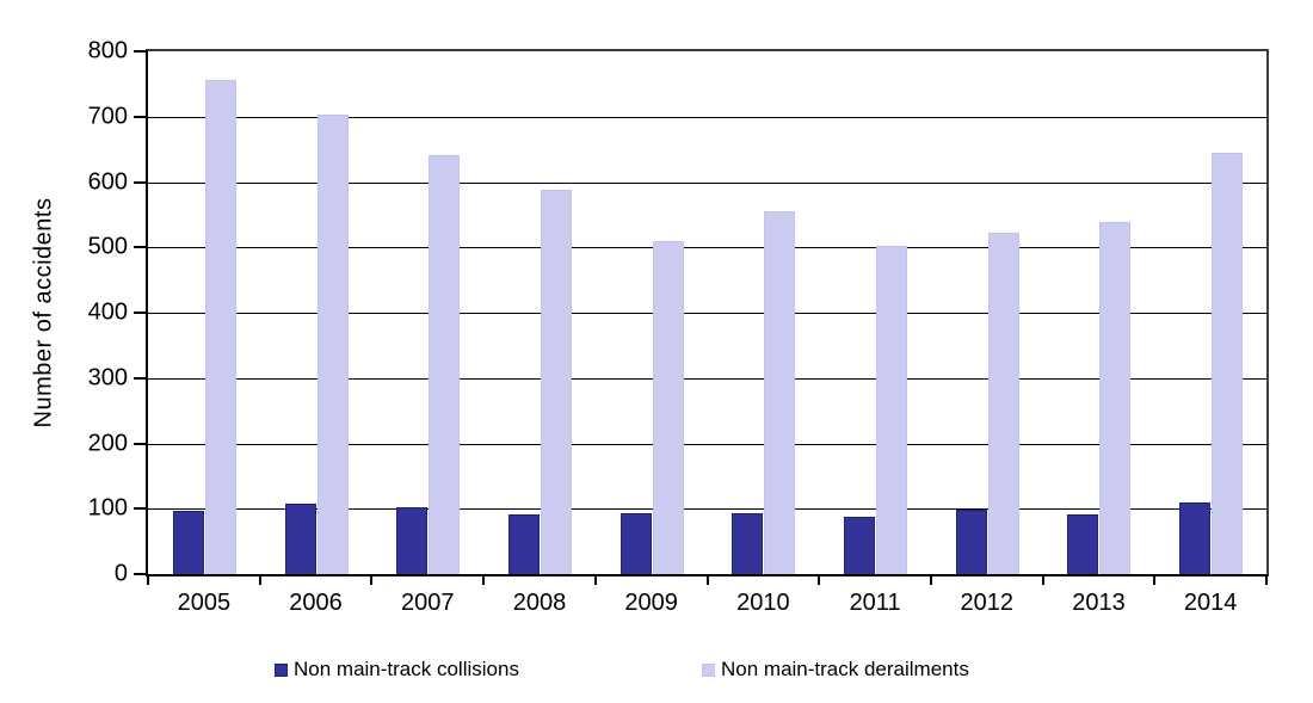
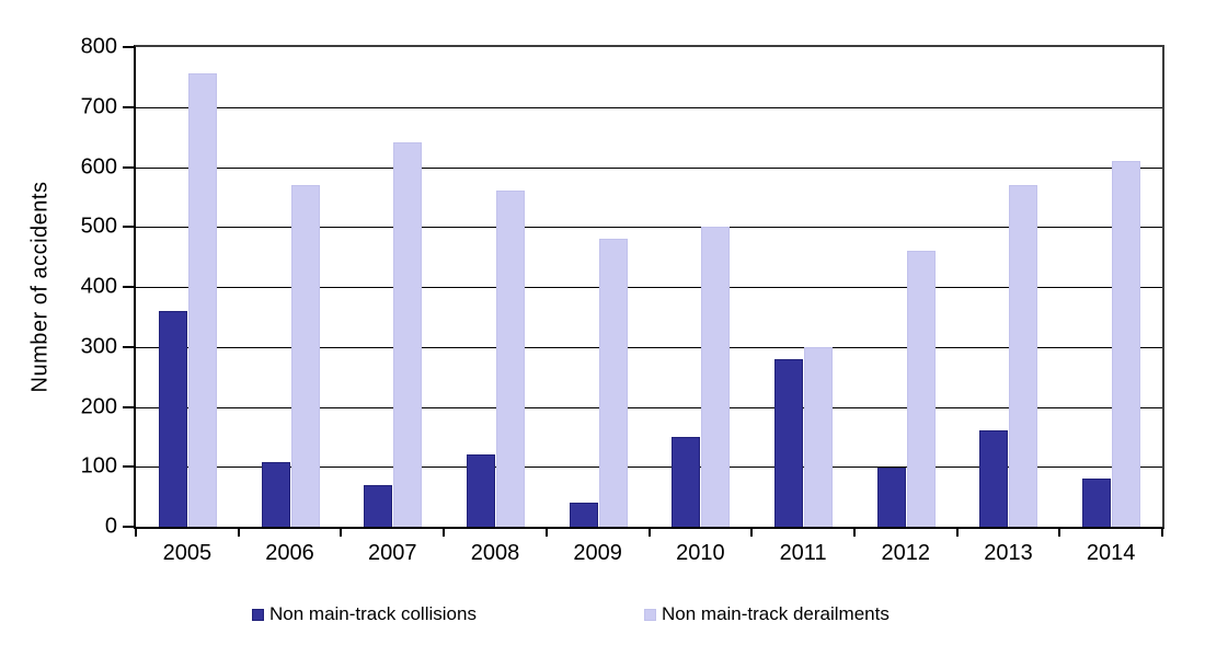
Non main-track collisions/2005: 100 -> 360
Non main-track derailments/2006: 700 -> 570
Non main-track collisions/2007: 100 -> 70
Non main-track collisions/2008: 90 -> 120
Non main-track derailments/2008: 590 -> 560
Non main-track collisions/2009: 90 -> 40
Non main-track derailments/2009: 510 -> 480
Non main-track collisions/2010: 90 -> 150
Non main-track derailments/2010: 560 -> 500
Non main-track collisions/2011: 90 -> 280
Non main-track derailments/2011: 500 -> 300
Non main-track derailments/2012: 520 -> 460
Non main-track collisions/2013: 90 -> 160
Non main-track derailments/2013: 540 -> 570
Non main-track collisions/2014: 110 -> 80
Non main-track derailments/2014: 640 -> 610
